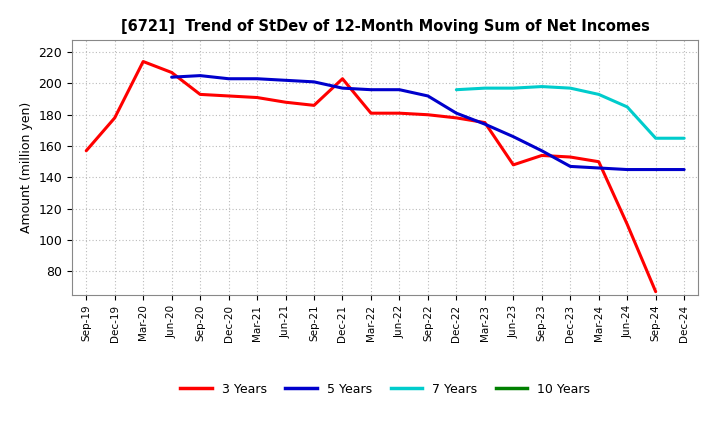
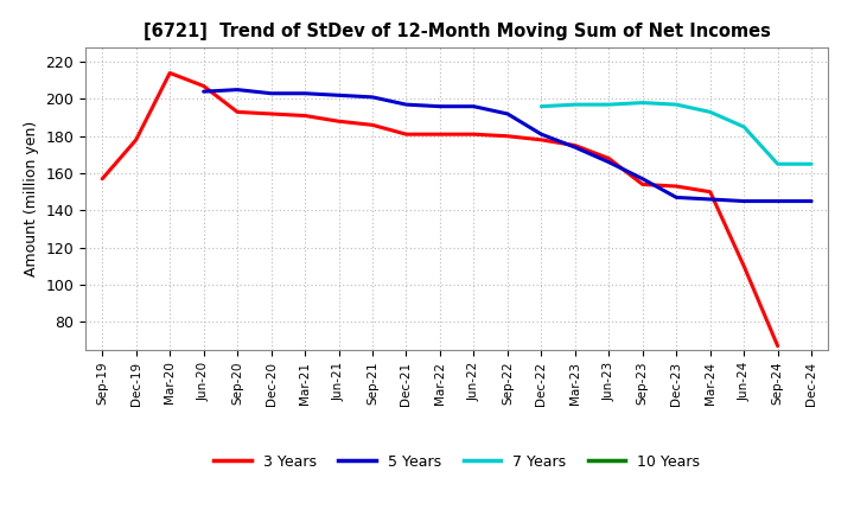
3 Years/Dec-21: 203 -> 181
3 Years/Jun-23: 148 -> 168
